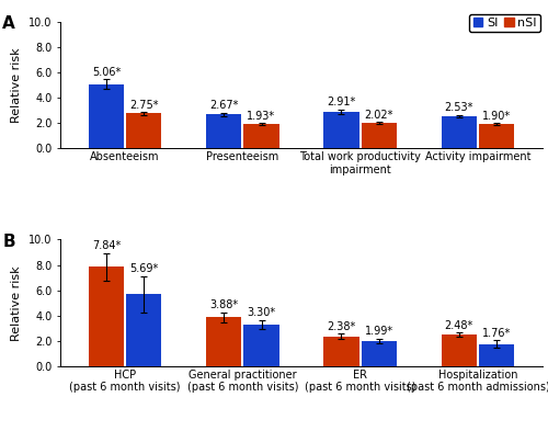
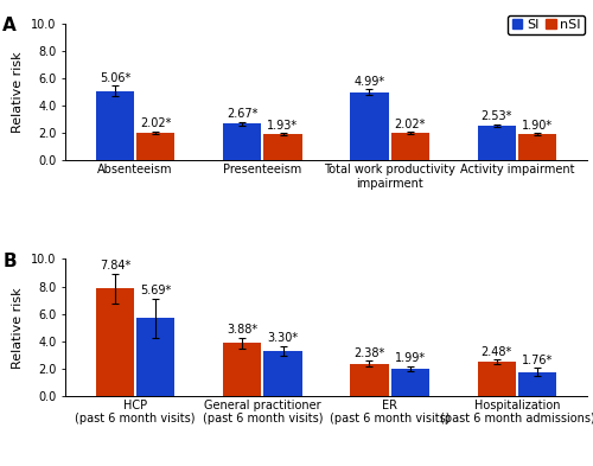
nSI/Absenteeism: 2.75* -> 2.02*
SI/Total work productivity impairment: 2.91* -> 4.99*
